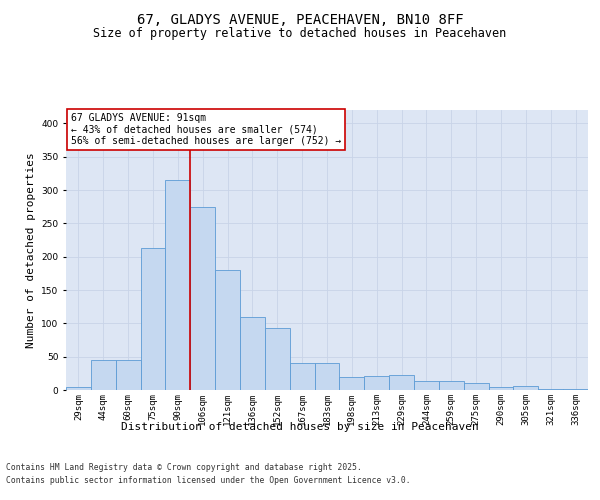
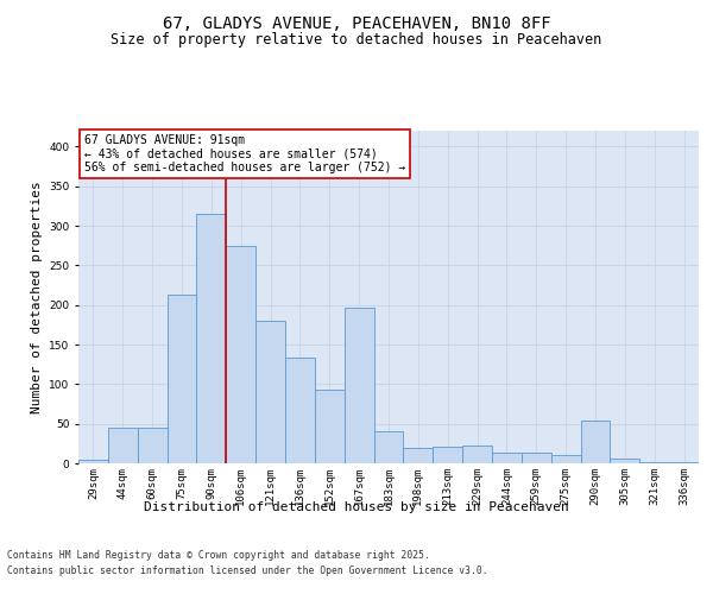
136sqm: 110 -> 134
167sqm: 40 -> 196
290sqm: 5 -> 54
